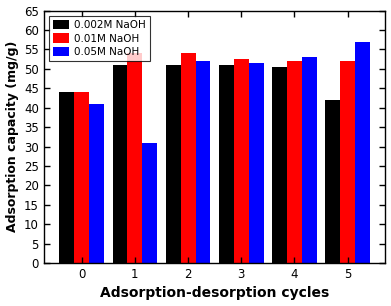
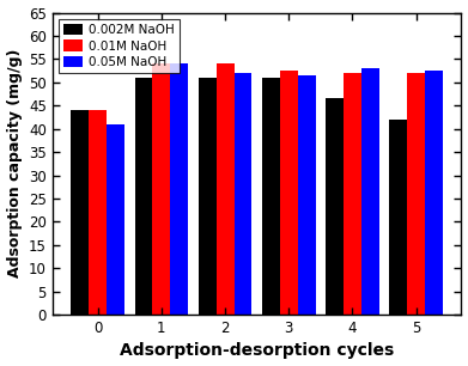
0.05M NaOH/1: 31.0 -> 54.0
0.002M NaOH/4: 50.5 -> 46.5
0.05M NaOH/5: 57.0 -> 52.5
